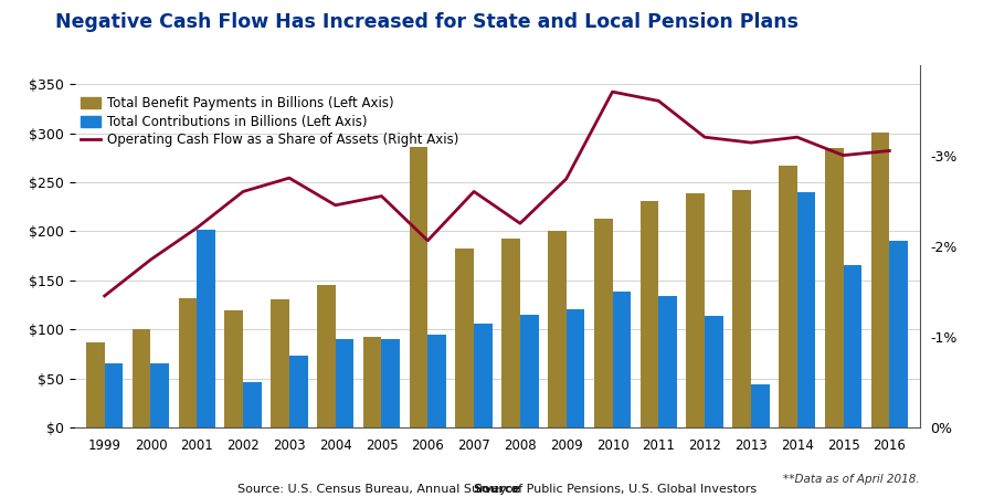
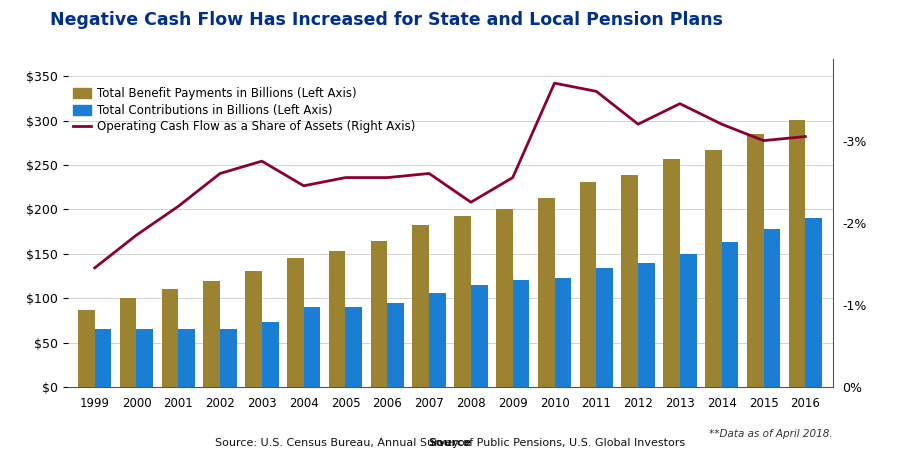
Total Benefit Payments in Billions (Left Axis)/2001: $132 -> $110
Total Contributions in Billions (Left Axis)/2001: $202 -> $65
Total Contributions in Billions (Left Axis)/2002: $46 -> $65
Total Benefit Payments in Billions (Left Axis)/2005: $92 -> $153
Total Benefit Payments in Billions (Left Axis)/2006: $286 -> $165
Operating Cash Flow as a Share of Assets (Right Axis)/2006: -2.06% -> -2.55%
Operating Cash Flow as a Share of Assets (Right Axis)/2009: -2.74% -> -2.55%
Total Contributions in Billions (Left Axis)/2010: $138 -> $123
Total Contributions in Billions (Left Axis)/2012: $114 -> $140
Total Benefit Payments in Billions (Left Axis)/2013: $242 -> $257
Operating Cash Flow as a Share of Assets (Right Axis)/2013: -3.14% -> -3.45%
Total Contributions in Billions (Left Axis)/2013: $44 -> $150
Total Contributions in Billions (Left Axis)/2014: $240 -> $163
Total Contributions in Billions (Left Axis)/2015: $166 -> $178
